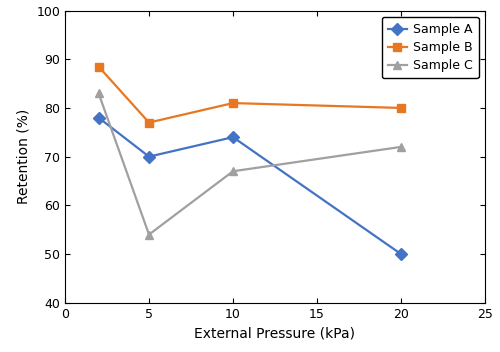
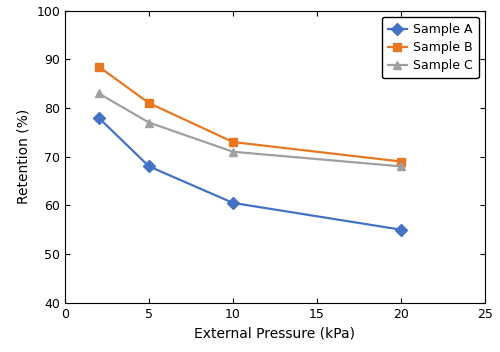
Sample A/5: 70.0 -> 68.0
Sample B/5: 77.0 -> 81.0
Sample C/5: 54 -> 77
Sample A/10: 74.0 -> 60.5
Sample B/10: 81.0 -> 73.0
Sample C/10: 67 -> 71
Sample A/20: 50.0 -> 55.0
Sample B/20: 80.0 -> 69.0
Sample C/20: 72 -> 68
